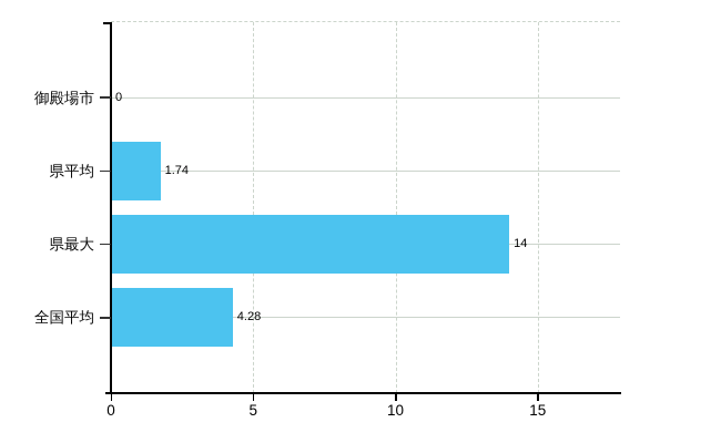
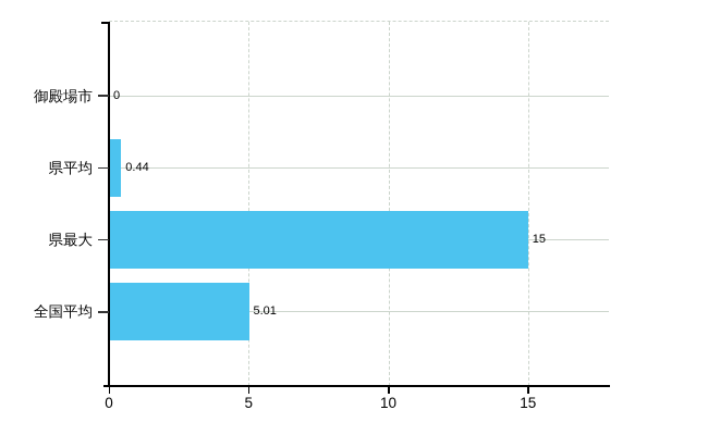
県平均: 1.74 -> 0.44
県最大: 14 -> 15
全国平均: 4.28 -> 5.01
